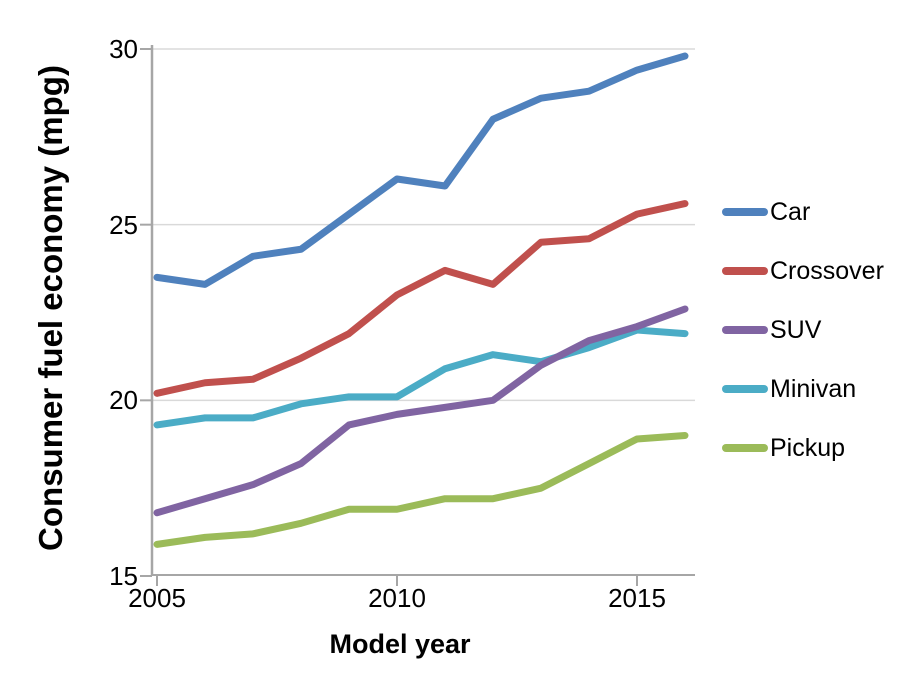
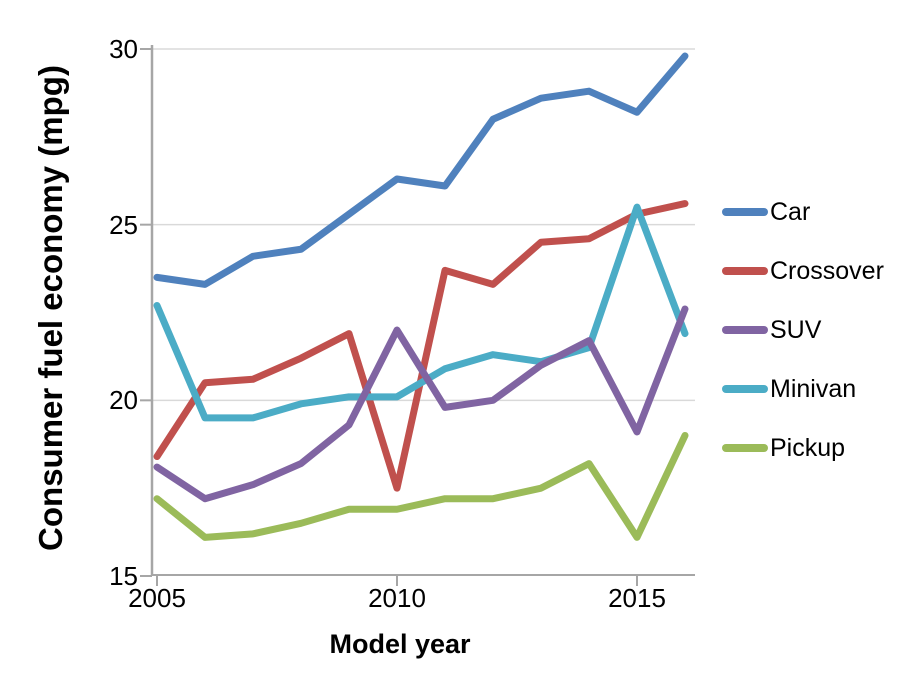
Crossover/2005: 20.2 -> 18.4
SUV/2005: 16.8 -> 18.1
Minivan/2005: 19.3 -> 22.7
Pickup/2005: 15.9 -> 17.2
Crossover/2010: 23.0 -> 17.5
SUV/2010: 19.6 -> 22.0
Car/2015: 29.4 -> 28.2
SUV/2015: 22.1 -> 19.1
Minivan/2015: 22.0 -> 25.5
Pickup/2015: 18.9 -> 16.1
